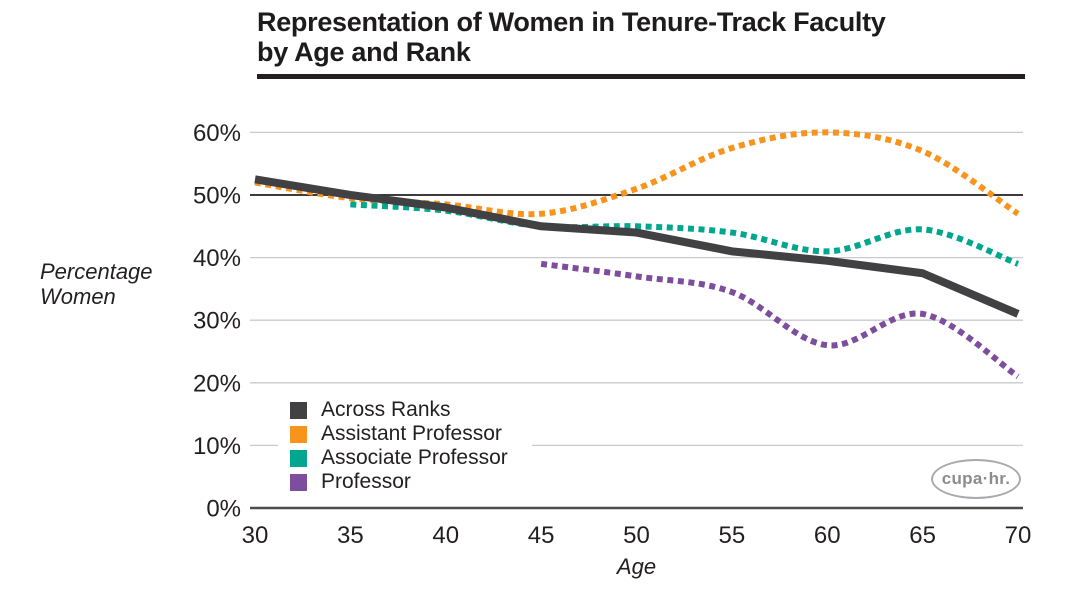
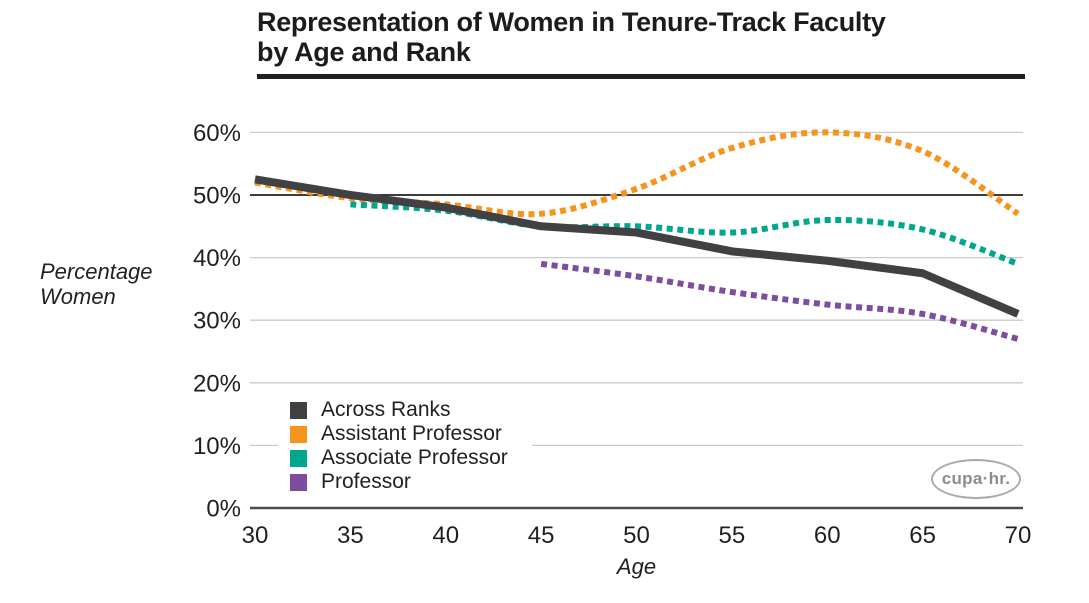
Associate Professor/60: 41% -> 46%
Professor/60: 26% -> 32%
Professor/70: 21% -> 27%
